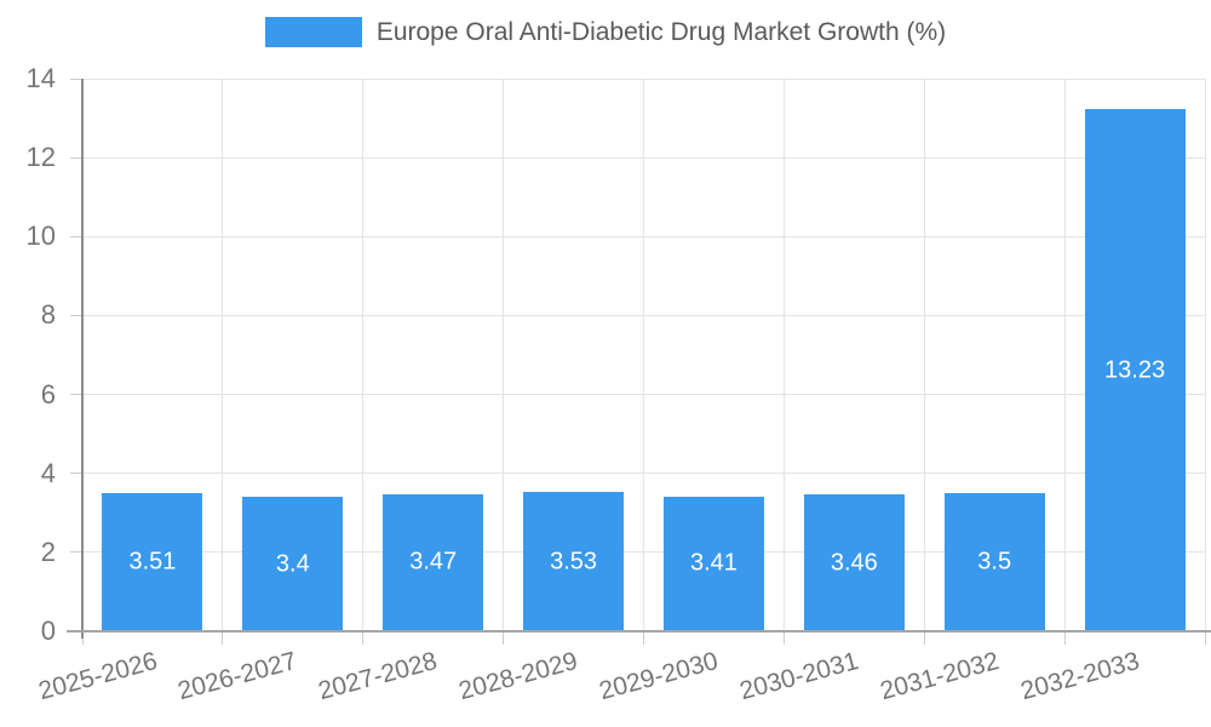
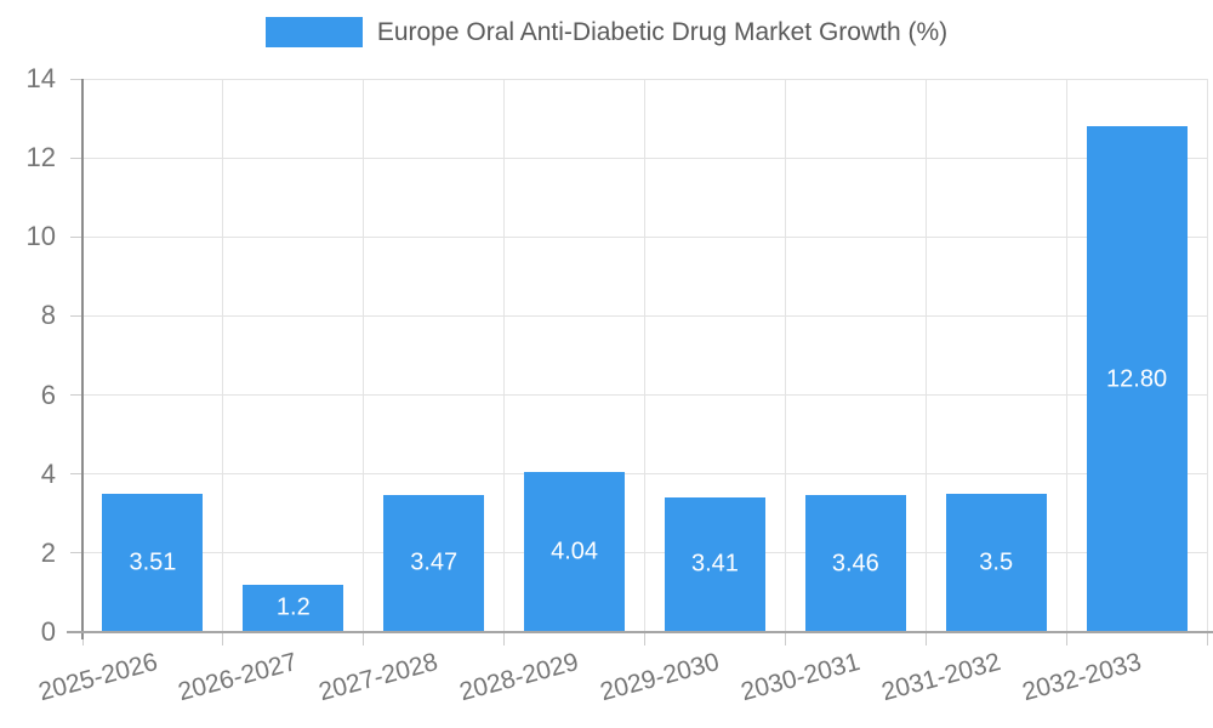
2026-2027: 3.4 -> 1.2
2028-2029: 3.53 -> 4.04
2032-2033: 13.23 -> 12.80
